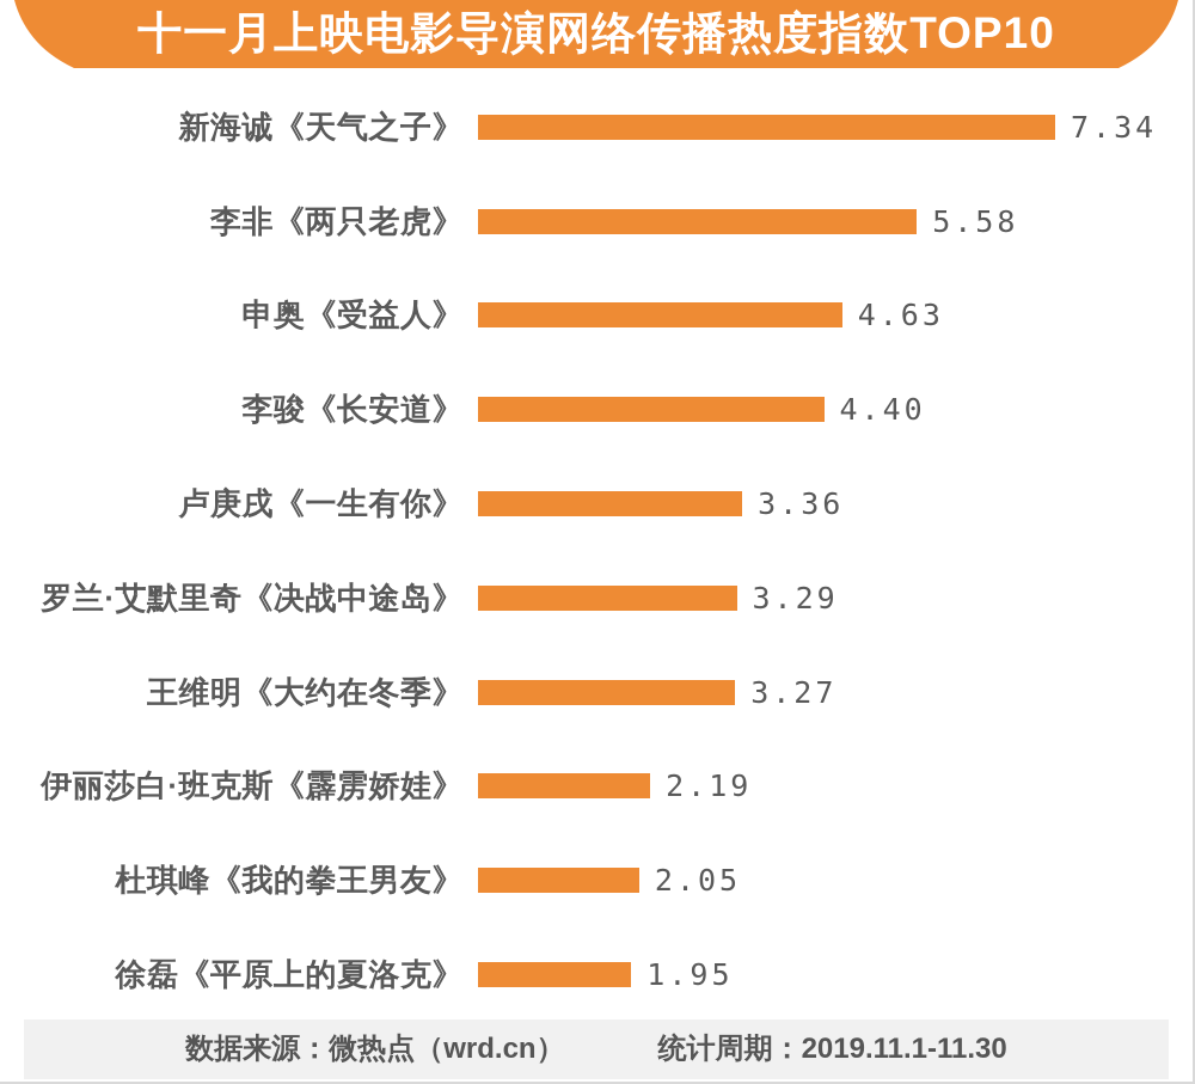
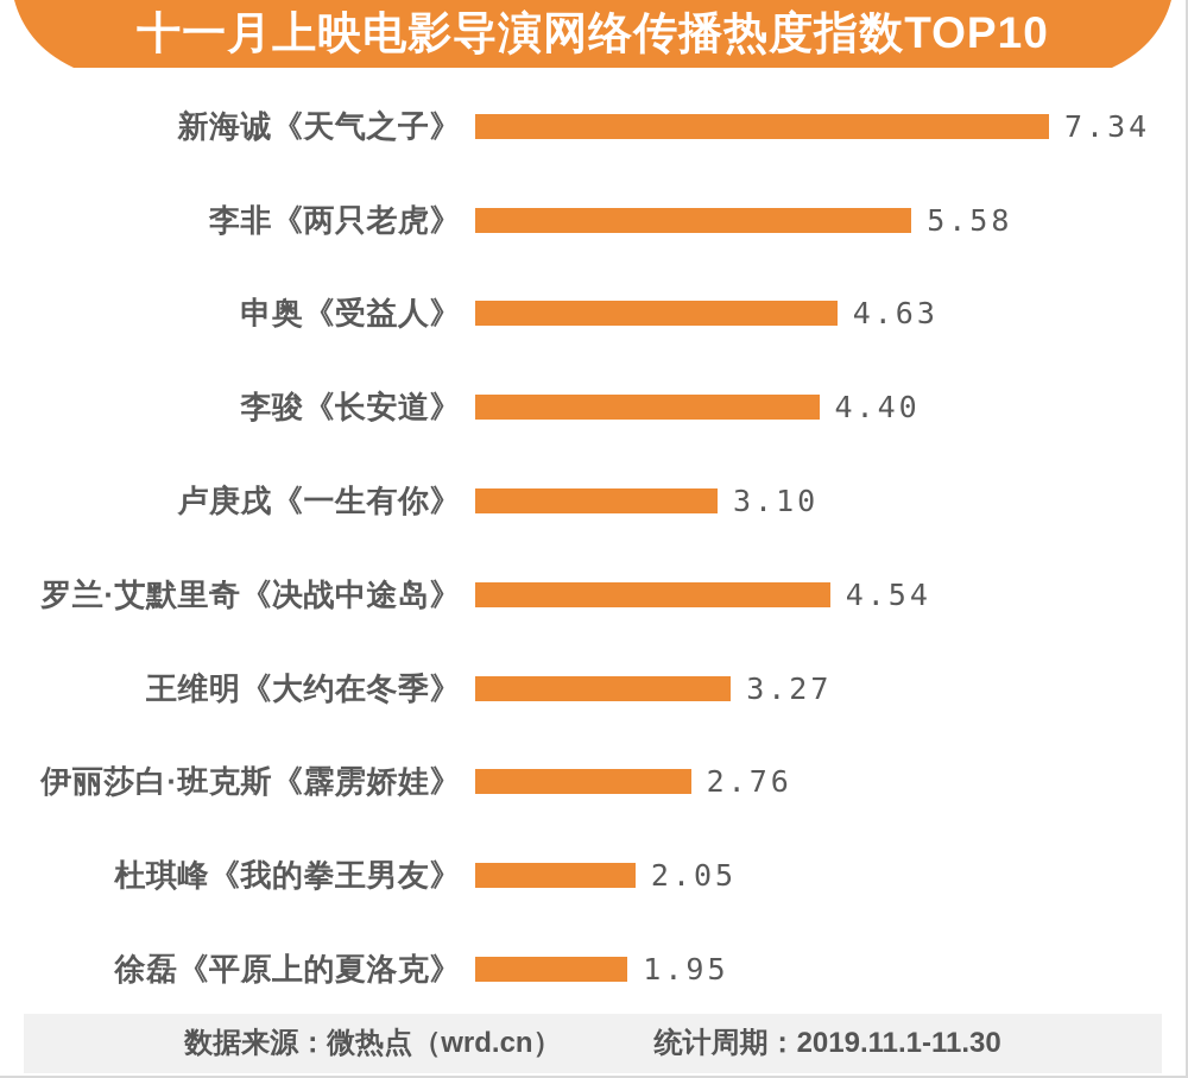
卢庚戌《一生有你》: 3.36 -> 3.10
罗兰·艾默里奇《决战中途岛》: 3.29 -> 4.54
伊丽莎白·班克斯《霹雳娇娃》: 2.19 -> 2.76
